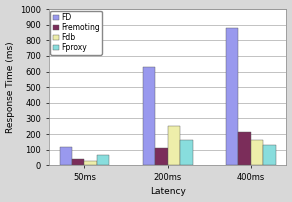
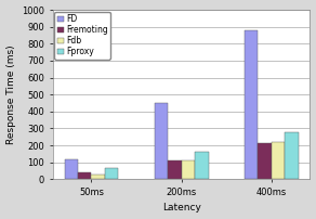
FD/200ms: 630 -> 450
Fdb/200ms: 250 -> 110
Fdb/400ms: 160 -> 220
Fproxy/400ms: 130 -> 280
